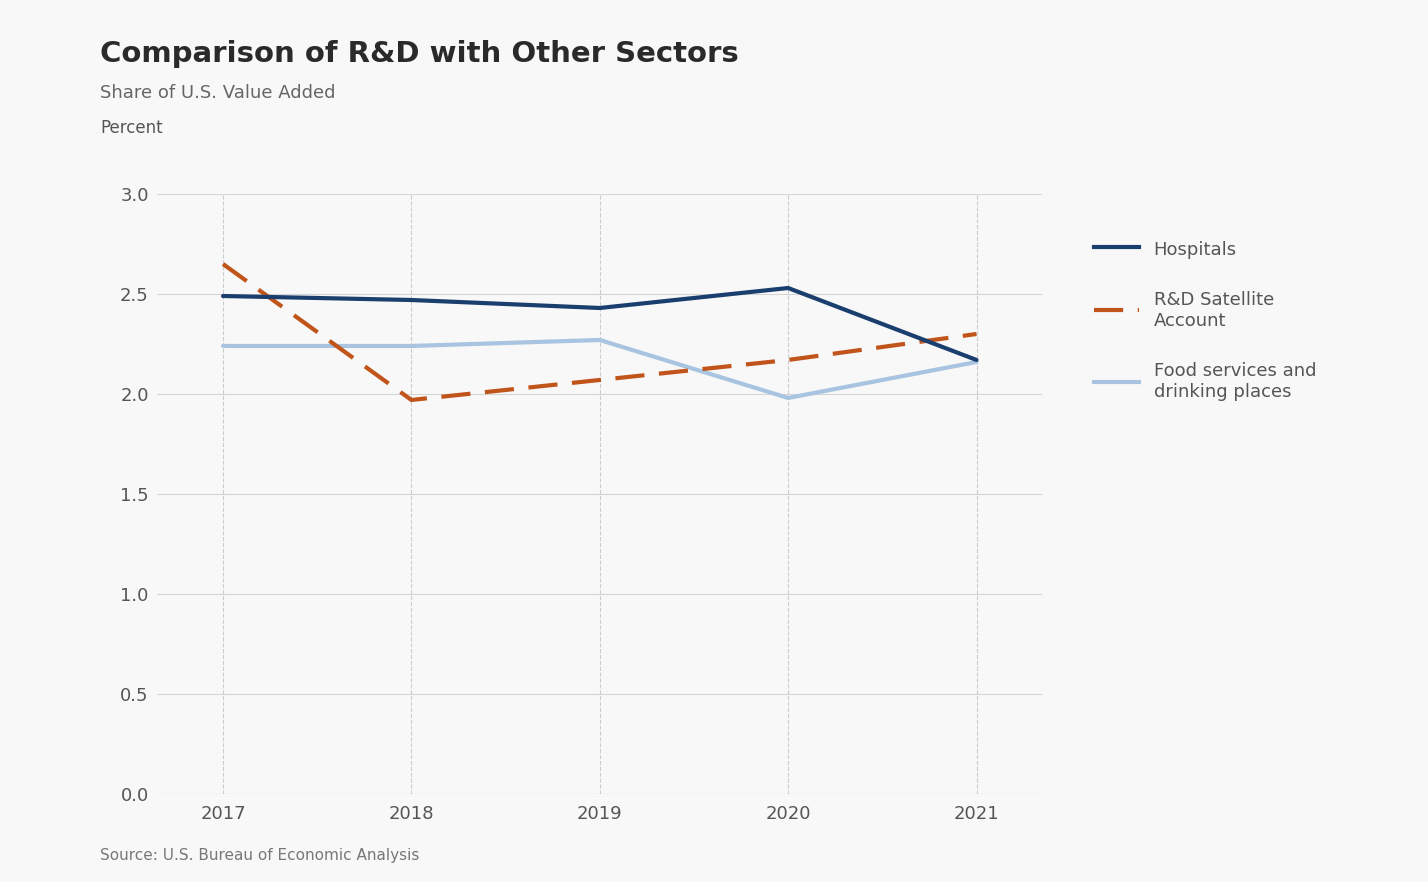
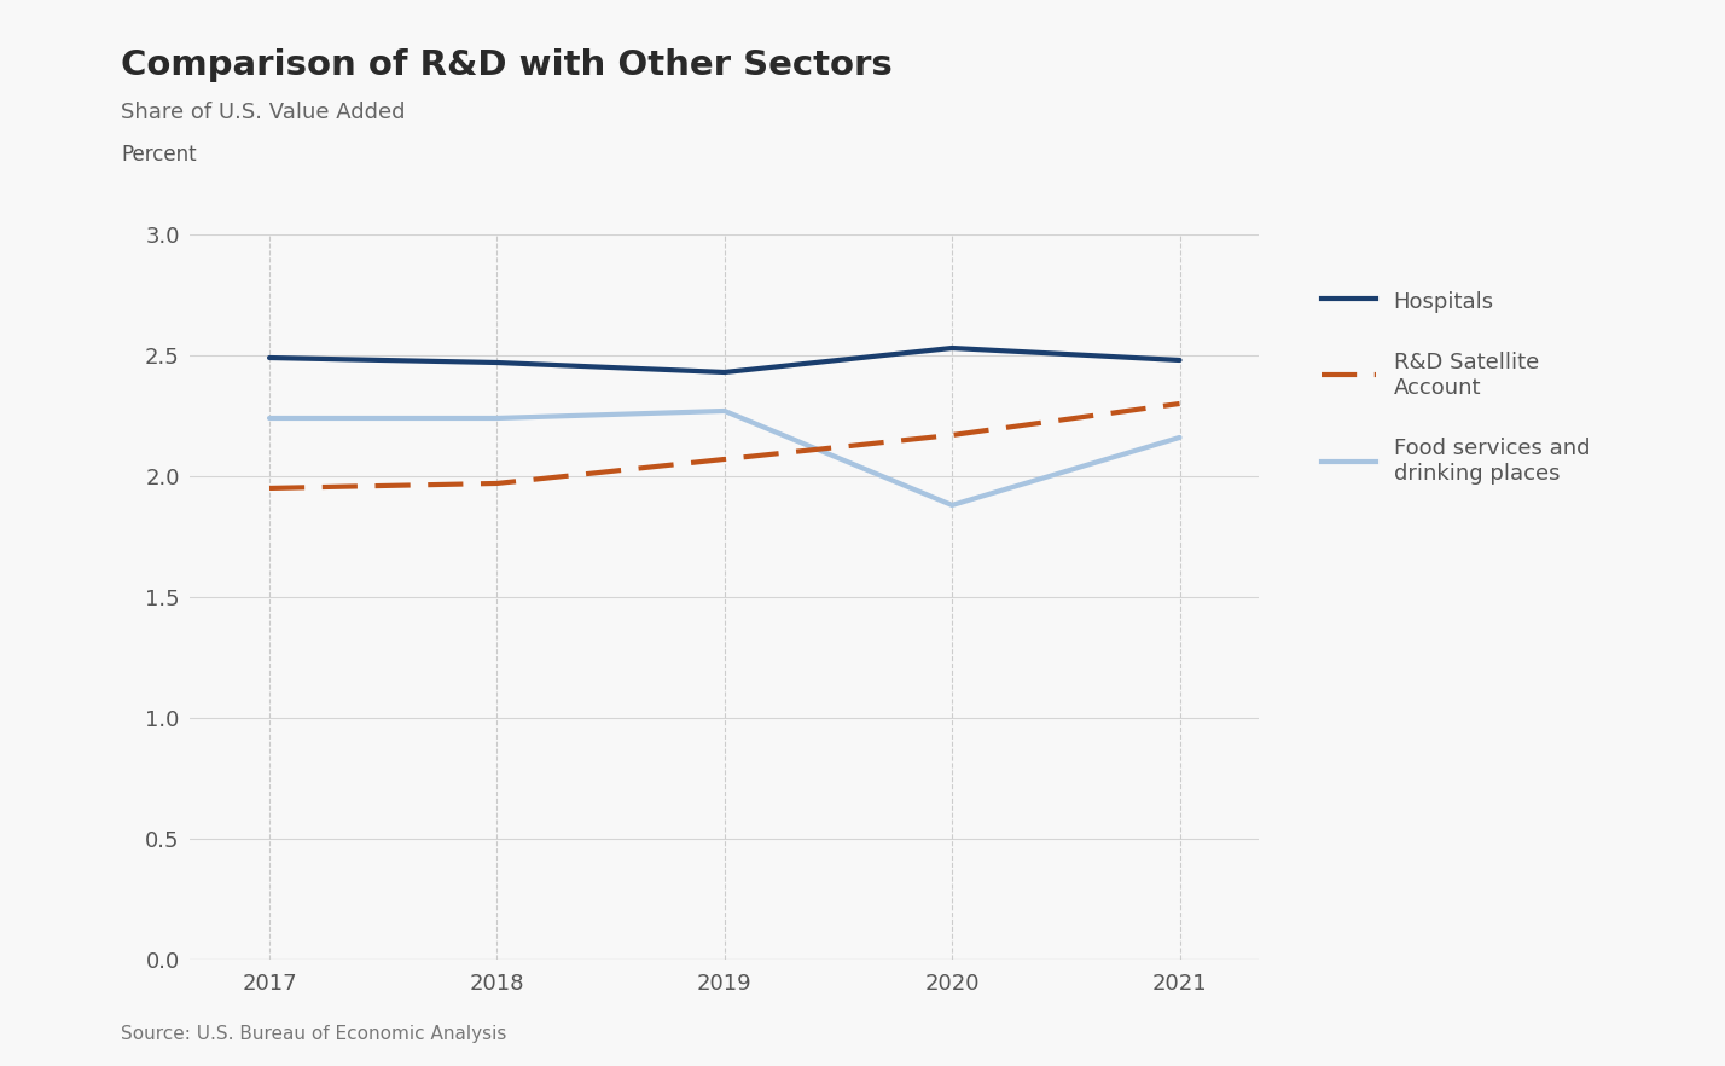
R&D Satellite Account/2017: 2.65 -> 1.95
Food services and drinking places/2020: 1.98 -> 1.88
Hospitals/2021: 2.17 -> 2.48
